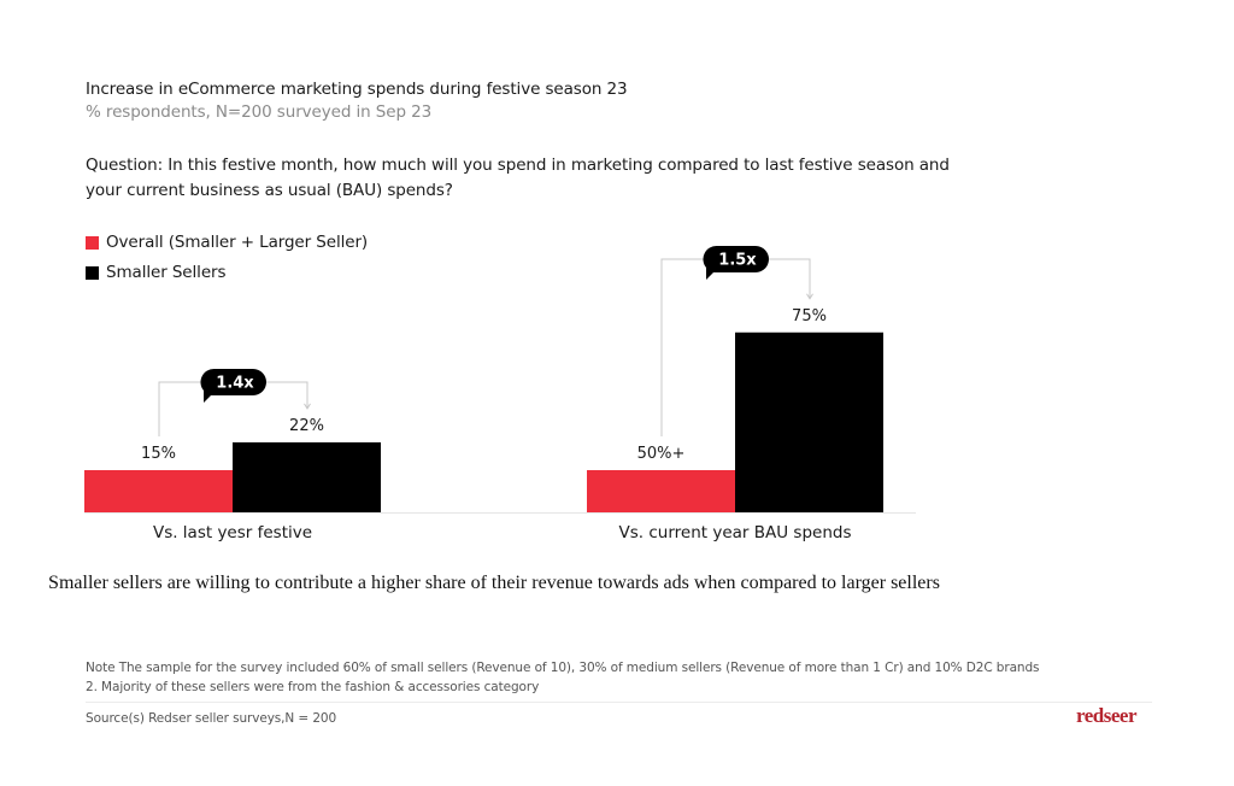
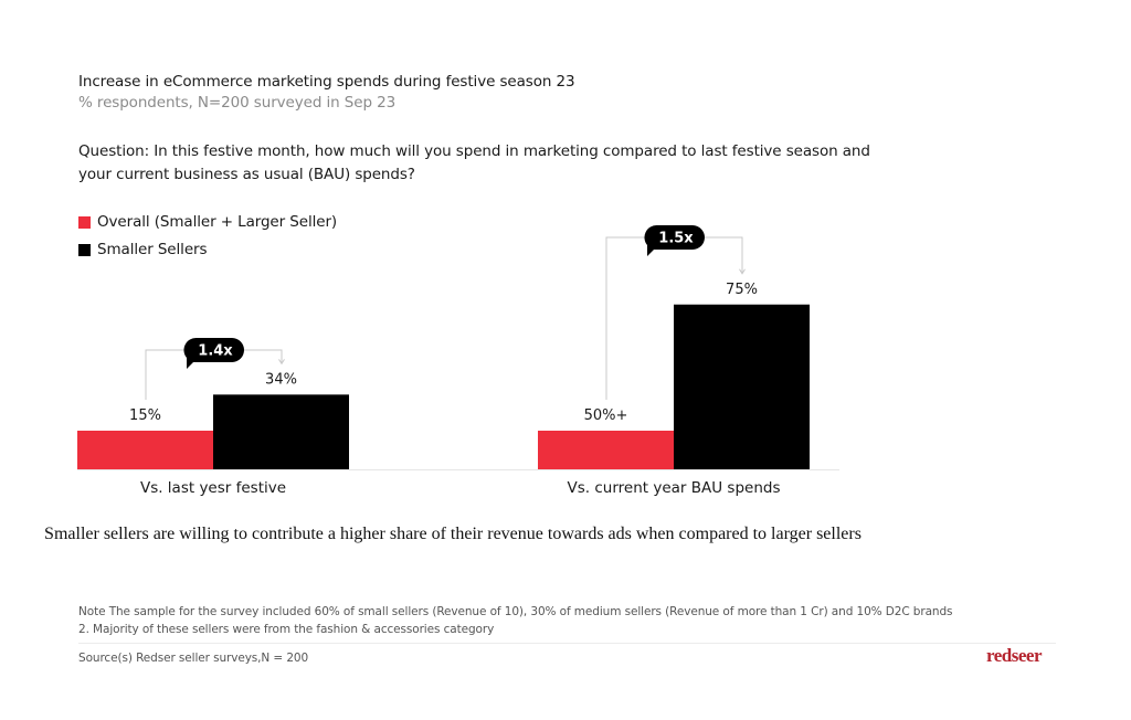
Smaller Sellers/Vs. last yesr festive: 22% -> 34%
